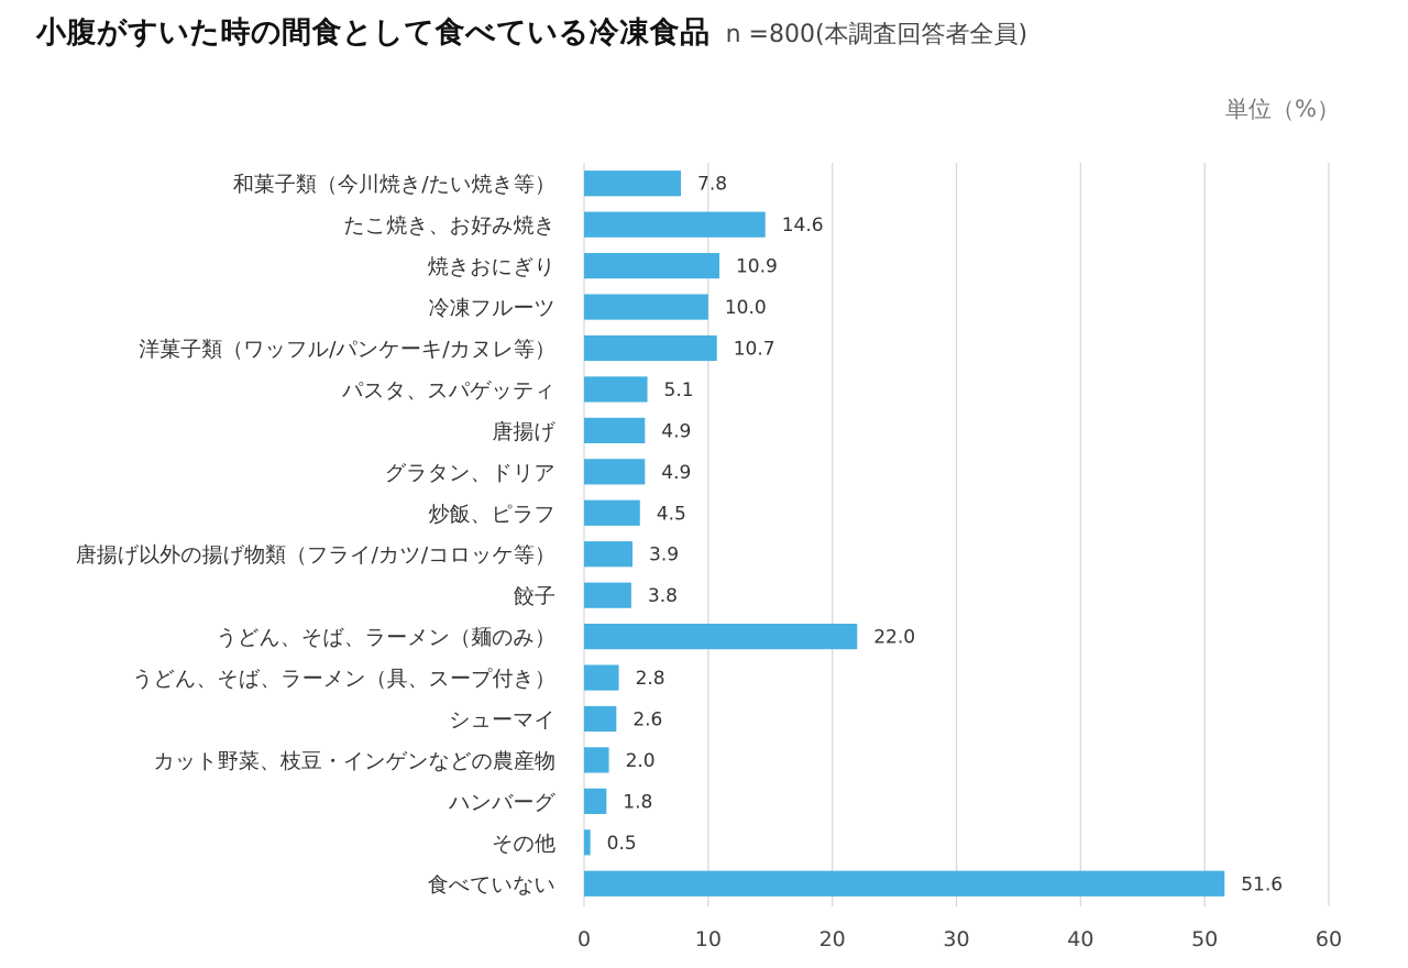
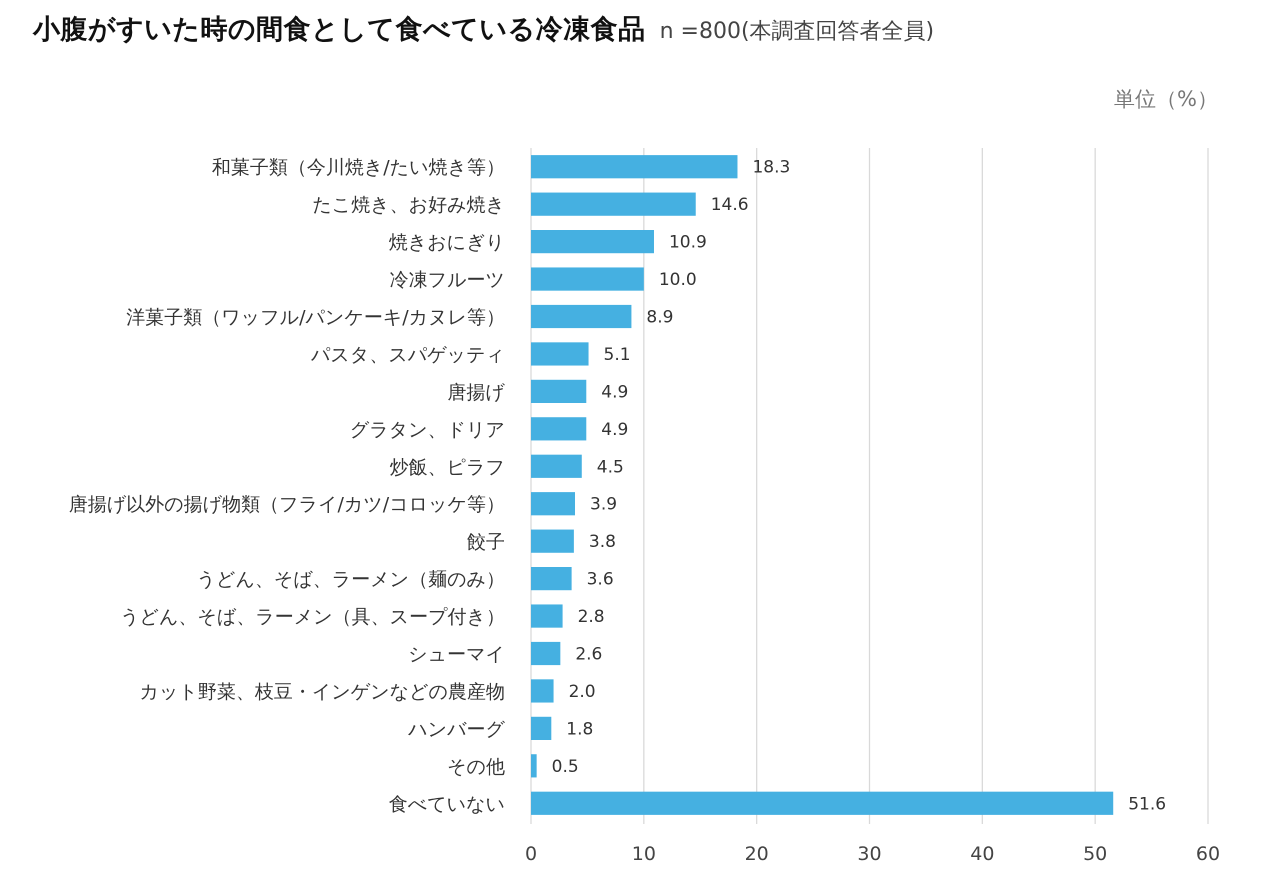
和菓子類（今川焼き/たい焼き等）: 7.8 -> 18.3
洋菓子類（ワッフル/パンケーキ/カヌレ等）: 10.7 -> 8.9
うどん、そば、ラーメン（麺のみ）: 22.0 -> 3.6
